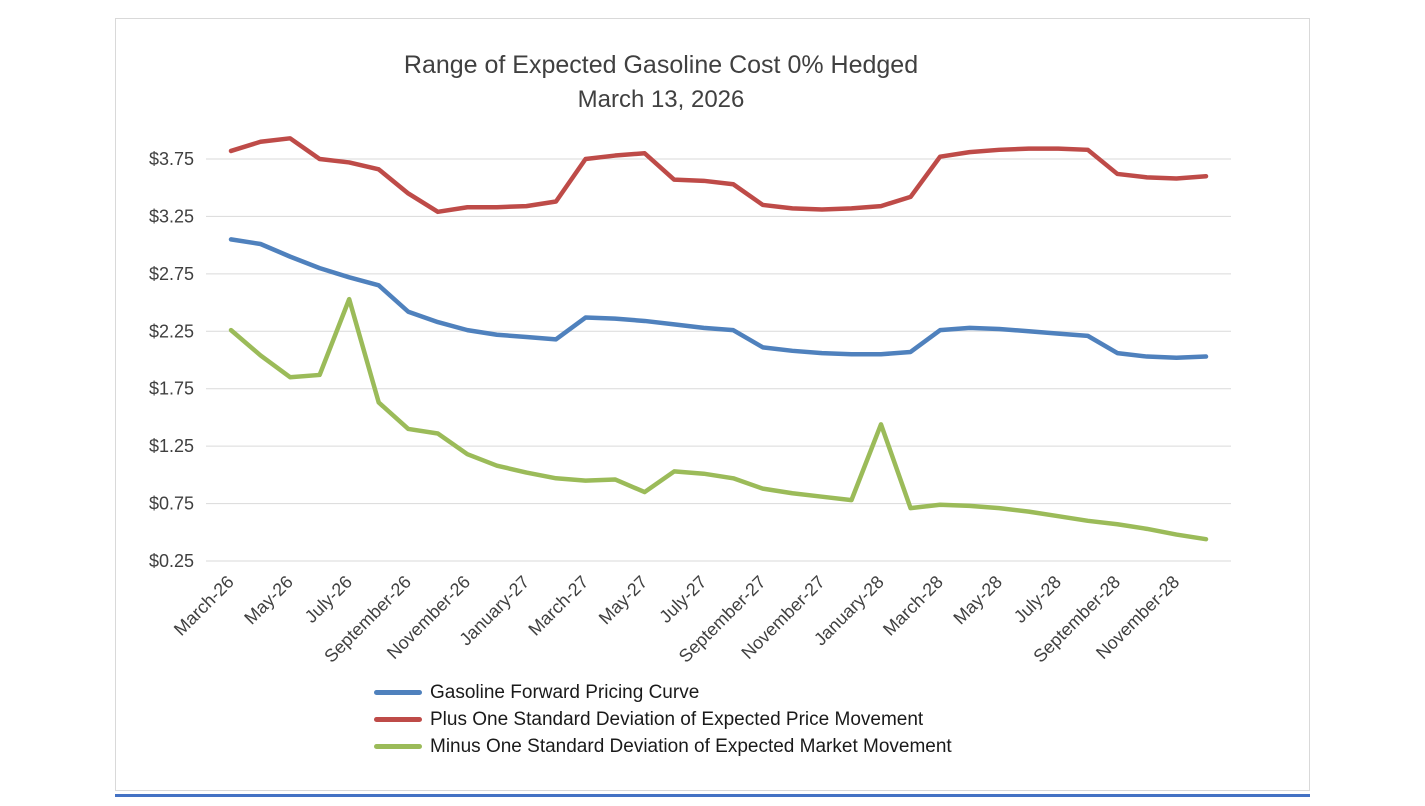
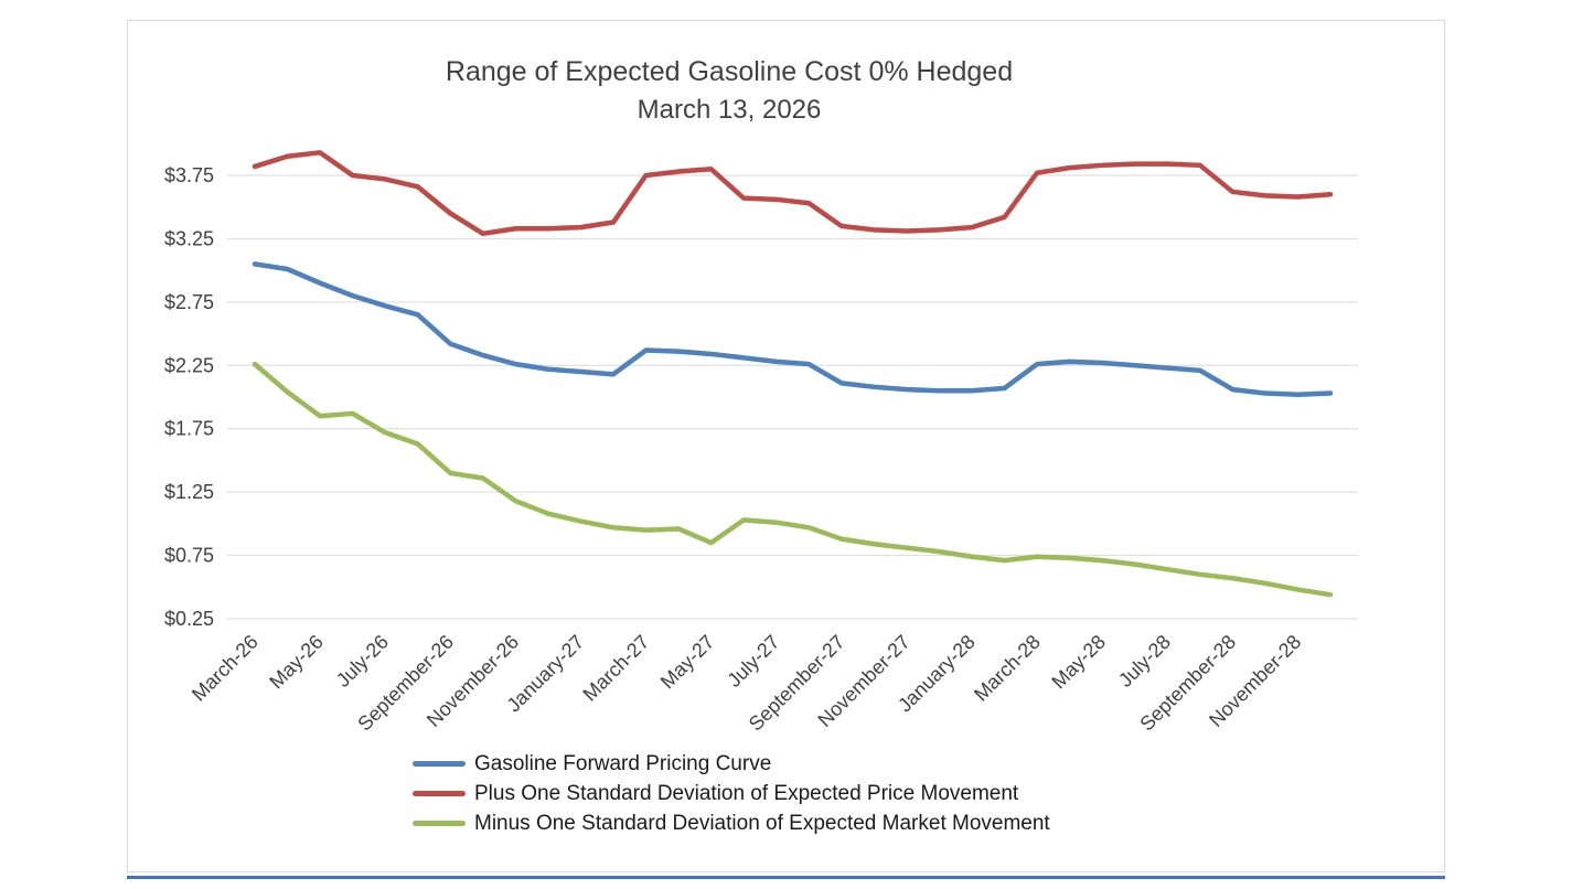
Minus One Standard Deviation of Expected Market Movement/July-26: $2.53 -> $1.72
Minus One Standard Deviation of Expected Market Movement/January-28: $1.44 -> $0.74
